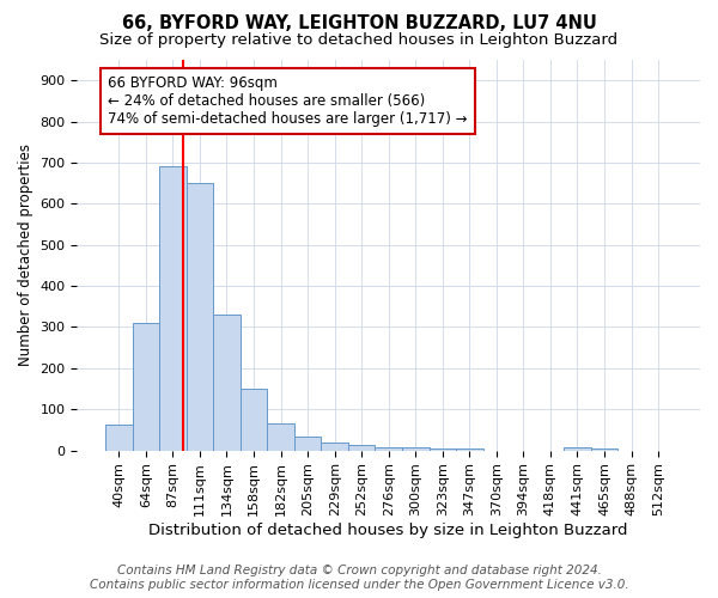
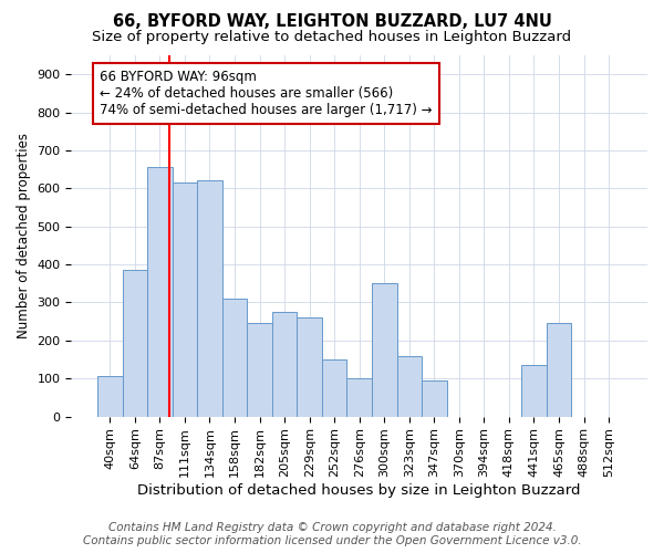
40sqm: 63 -> 105
64sqm: 310 -> 385
87sqm: 690 -> 655
111sqm: 650 -> 615
134sqm: 330 -> 620
158sqm: 150 -> 310
182sqm: 65 -> 245
205sqm: 33 -> 275
229sqm: 20 -> 260
252sqm: 12 -> 150
276sqm: 9 -> 100
300sqm: 8 -> 350
323sqm: 5 -> 160
347sqm: 4 -> 95
441sqm: 7 -> 135
465sqm: 4 -> 245
